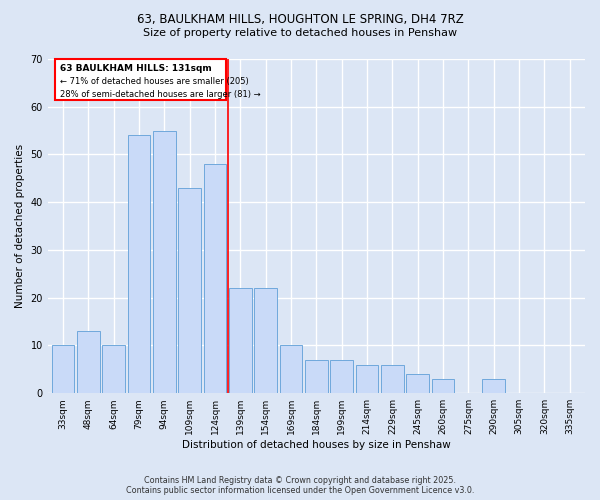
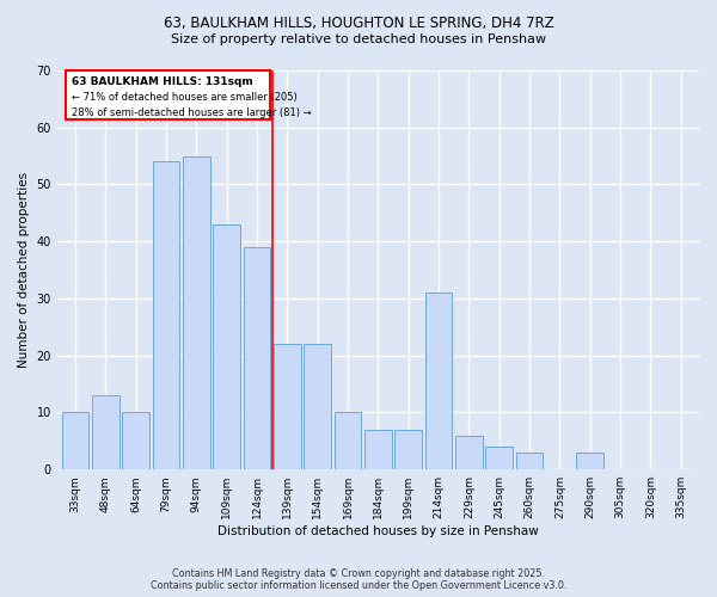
124sqm: 48 -> 39
214sqm: 6 -> 31
